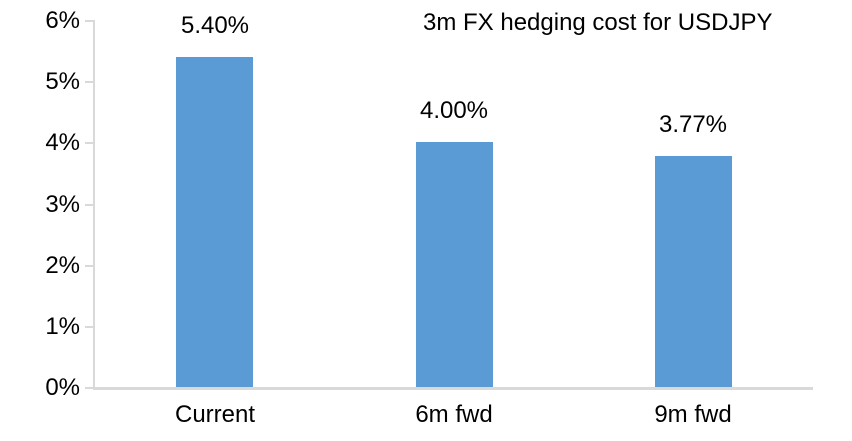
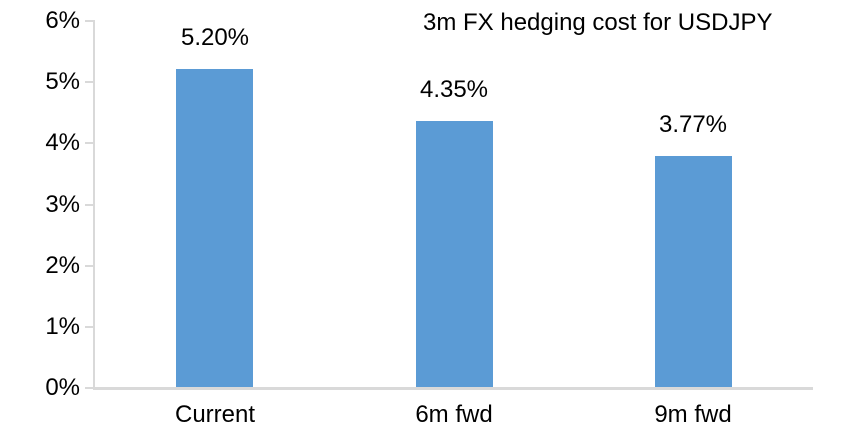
Current: 5.40% -> 5.20%
6m fwd: 4.00% -> 4.35%
